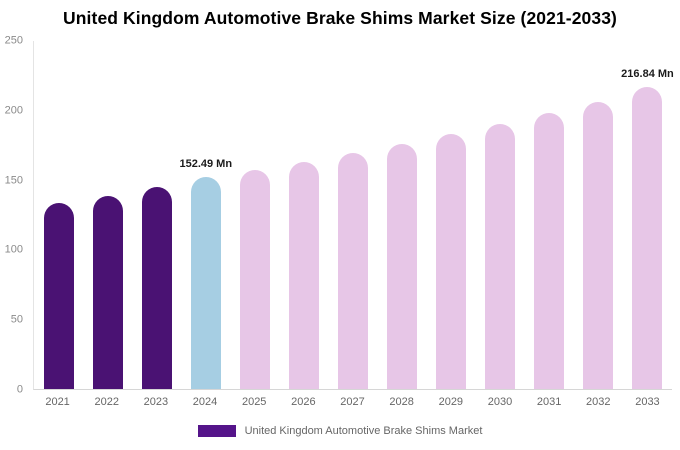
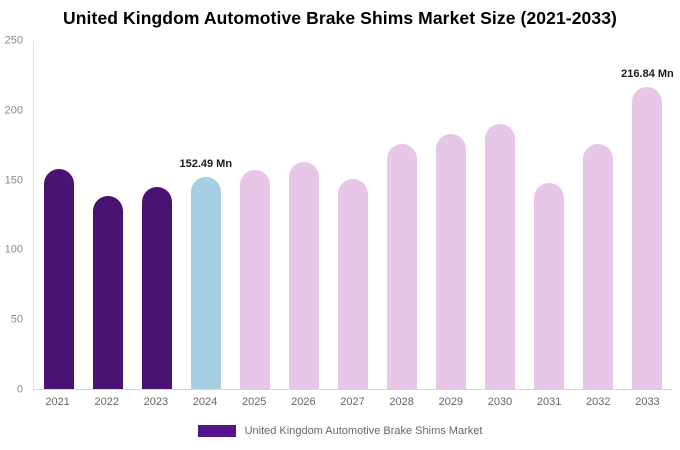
2021: 134 -> 158
2027: 169 -> 151
2031: 198 -> 148
2032: 206 -> 176
